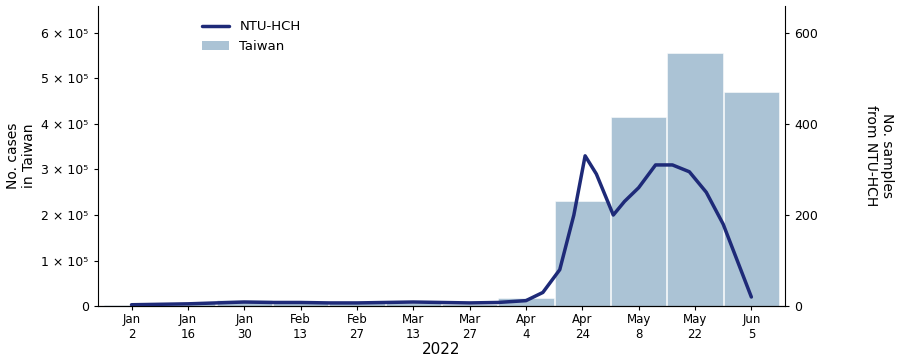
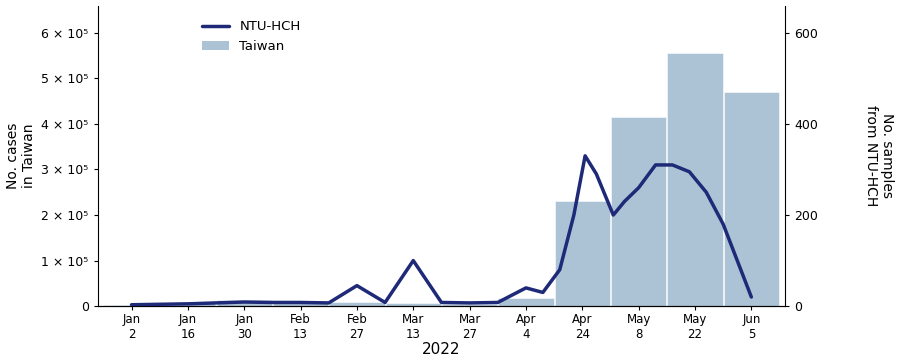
NTU-HCH/Feb 27: 7 -> 45
NTU-HCH/Mar 13: 9 -> 100
NTU-HCH/Apr 4: 12 -> 40
